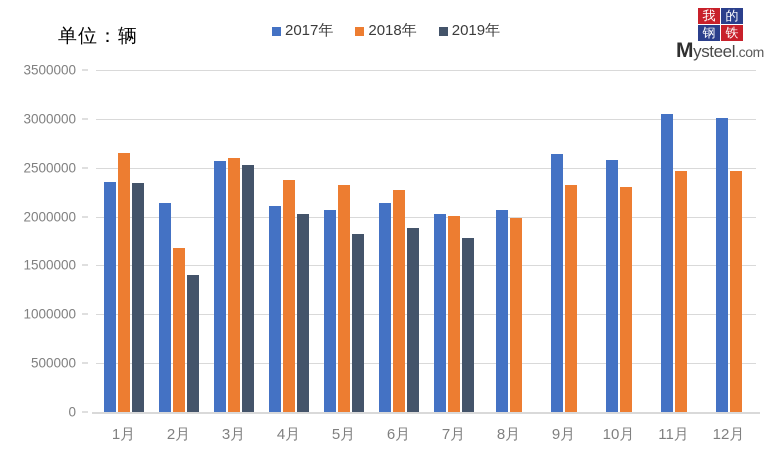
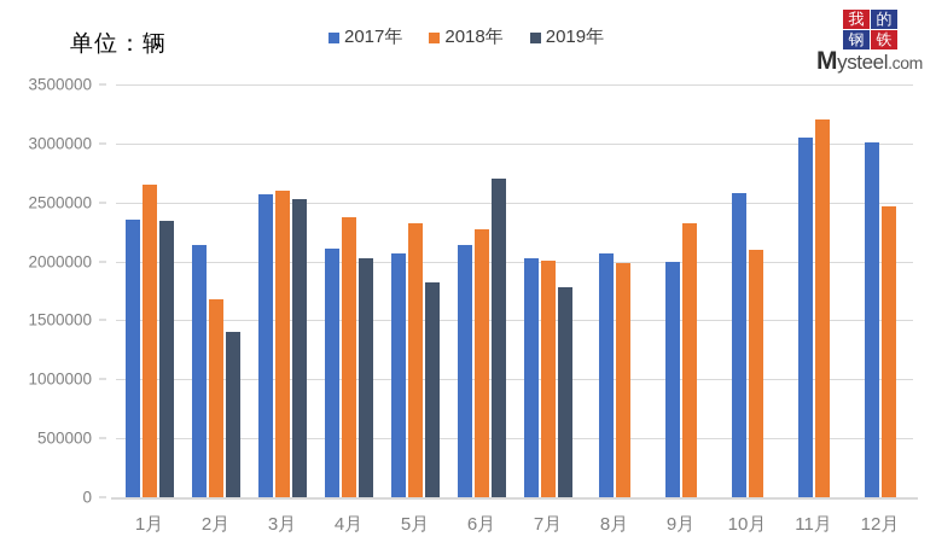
2019年/6月: 1900000 -> 2700000
2017年/9月: 2600000 -> 2000000
2018年/10月: 2300000 -> 2100000
2018年/11月: 2500000 -> 3200000
